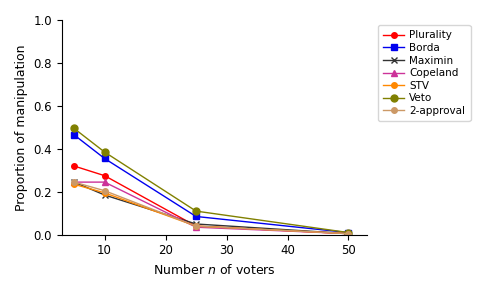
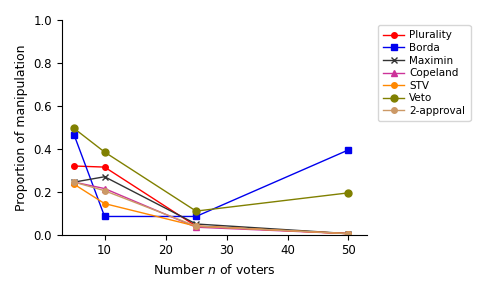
Plurality/10: 0.275 -> 0.315
Borda/10: 0.355 -> 0.085
Maximin/10: 0.185 -> 0.270
Copeland/10: 0.245 -> 0.215
STV/10: 0.195 -> 0.145
Borda/50: 0.010 -> 0.395
Veto/50: 0.010 -> 0.195
